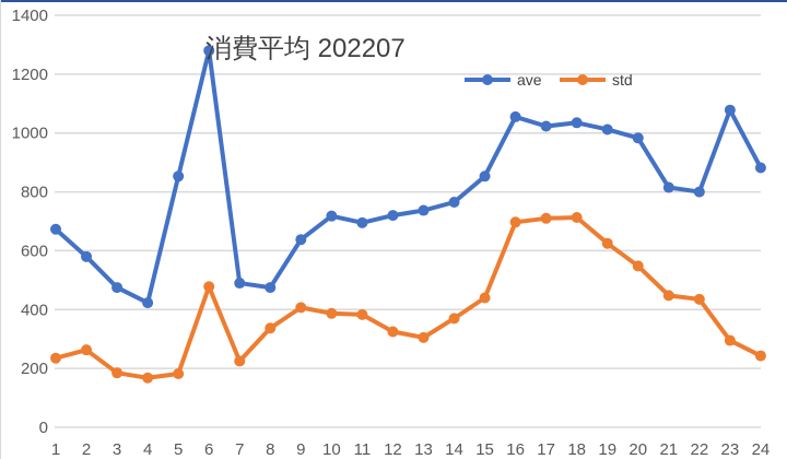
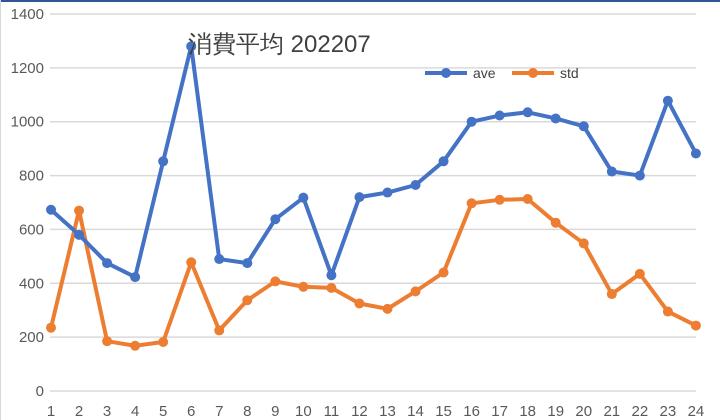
std/2: 260 -> 670
ave/11: 700 -> 430
ave/16: 1060 -> 1000
std/21: 450 -> 360
